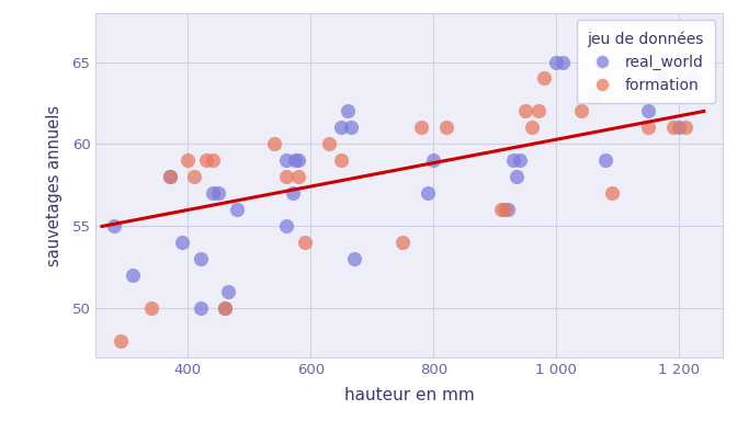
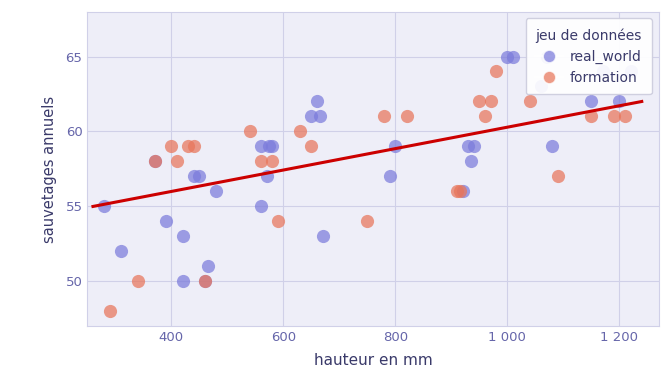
real_world/1 200: 61 -> 62
